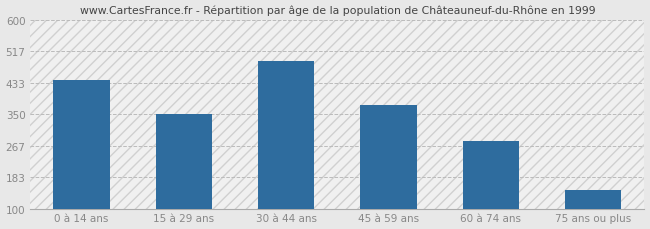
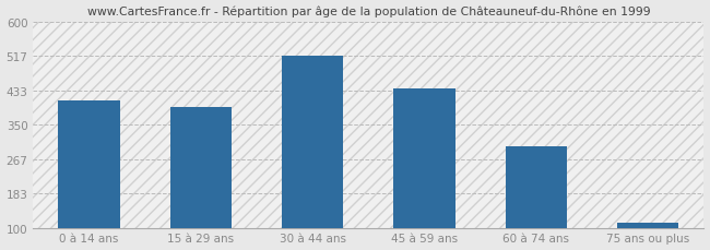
0 à 14 ans: 440 -> 408
15 à 29 ans: 350 -> 392
30 à 44 ans: 490 -> 519
45 à 59 ans: 375 -> 437
60 à 74 ans: 280 -> 298
75 ans ou plus: 150 -> 113
